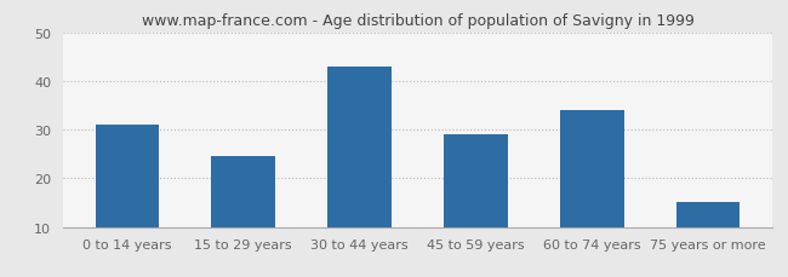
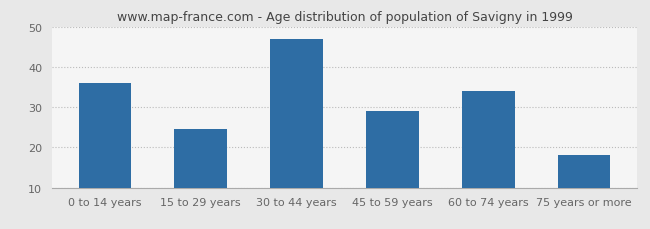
0 to 14 years: 31.0 -> 36.0
30 to 44 years: 43.0 -> 47.0
75 years or more: 15.0 -> 18.0
